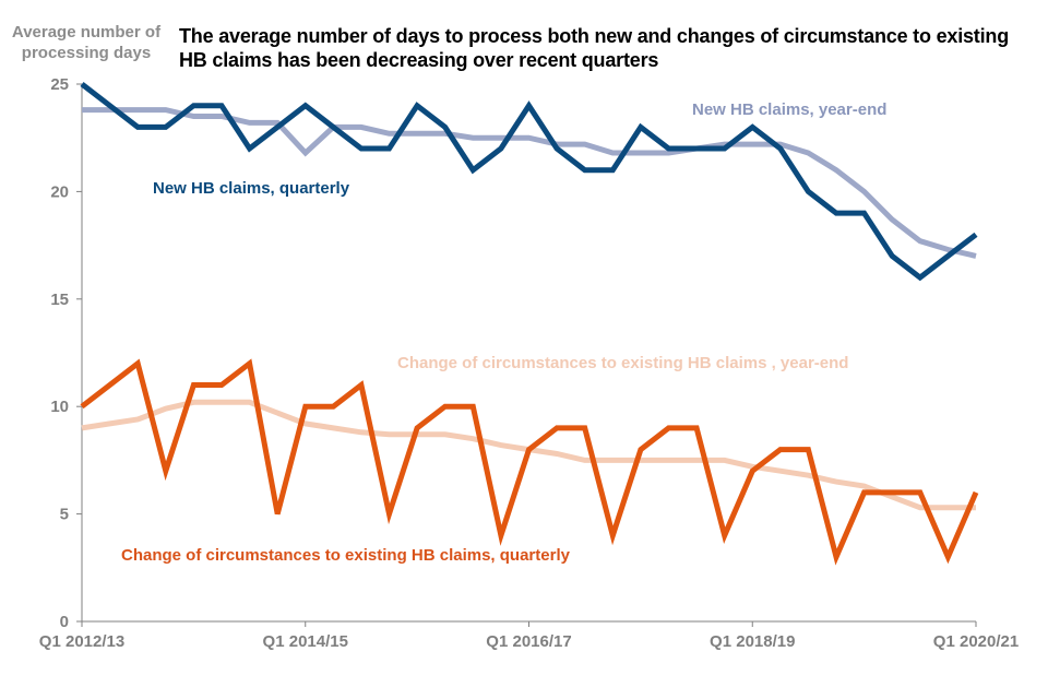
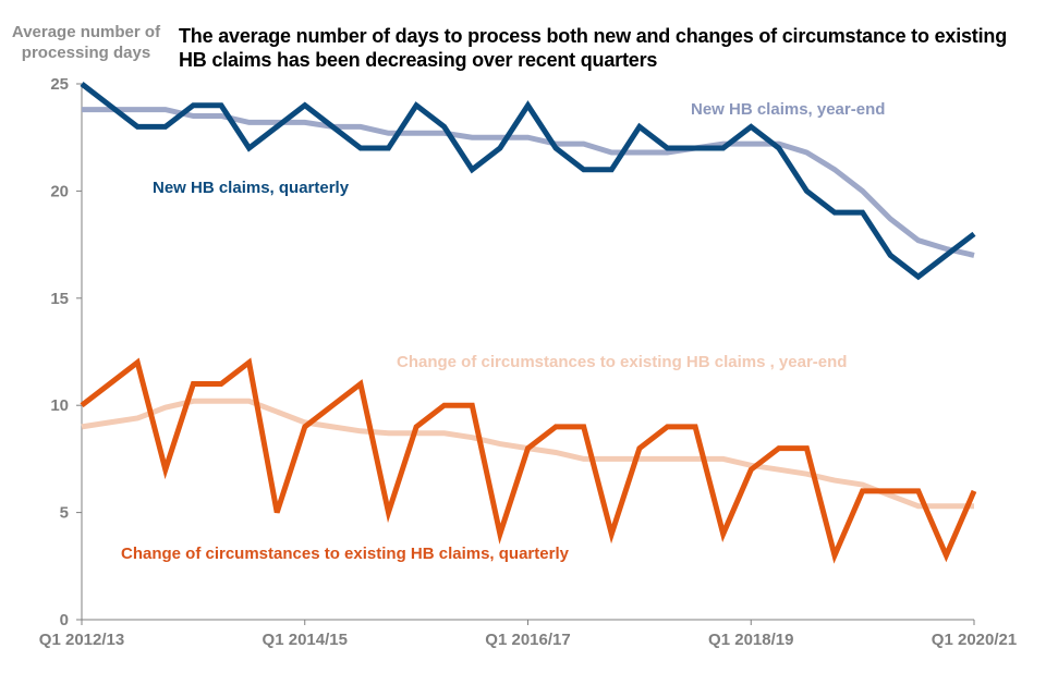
New HB claims, year-end/Q1 2014/15: 21.8 -> 23.2
Change of circumstances to existing HB claims, quarterly/Q1 2014/15: 10 -> 9
